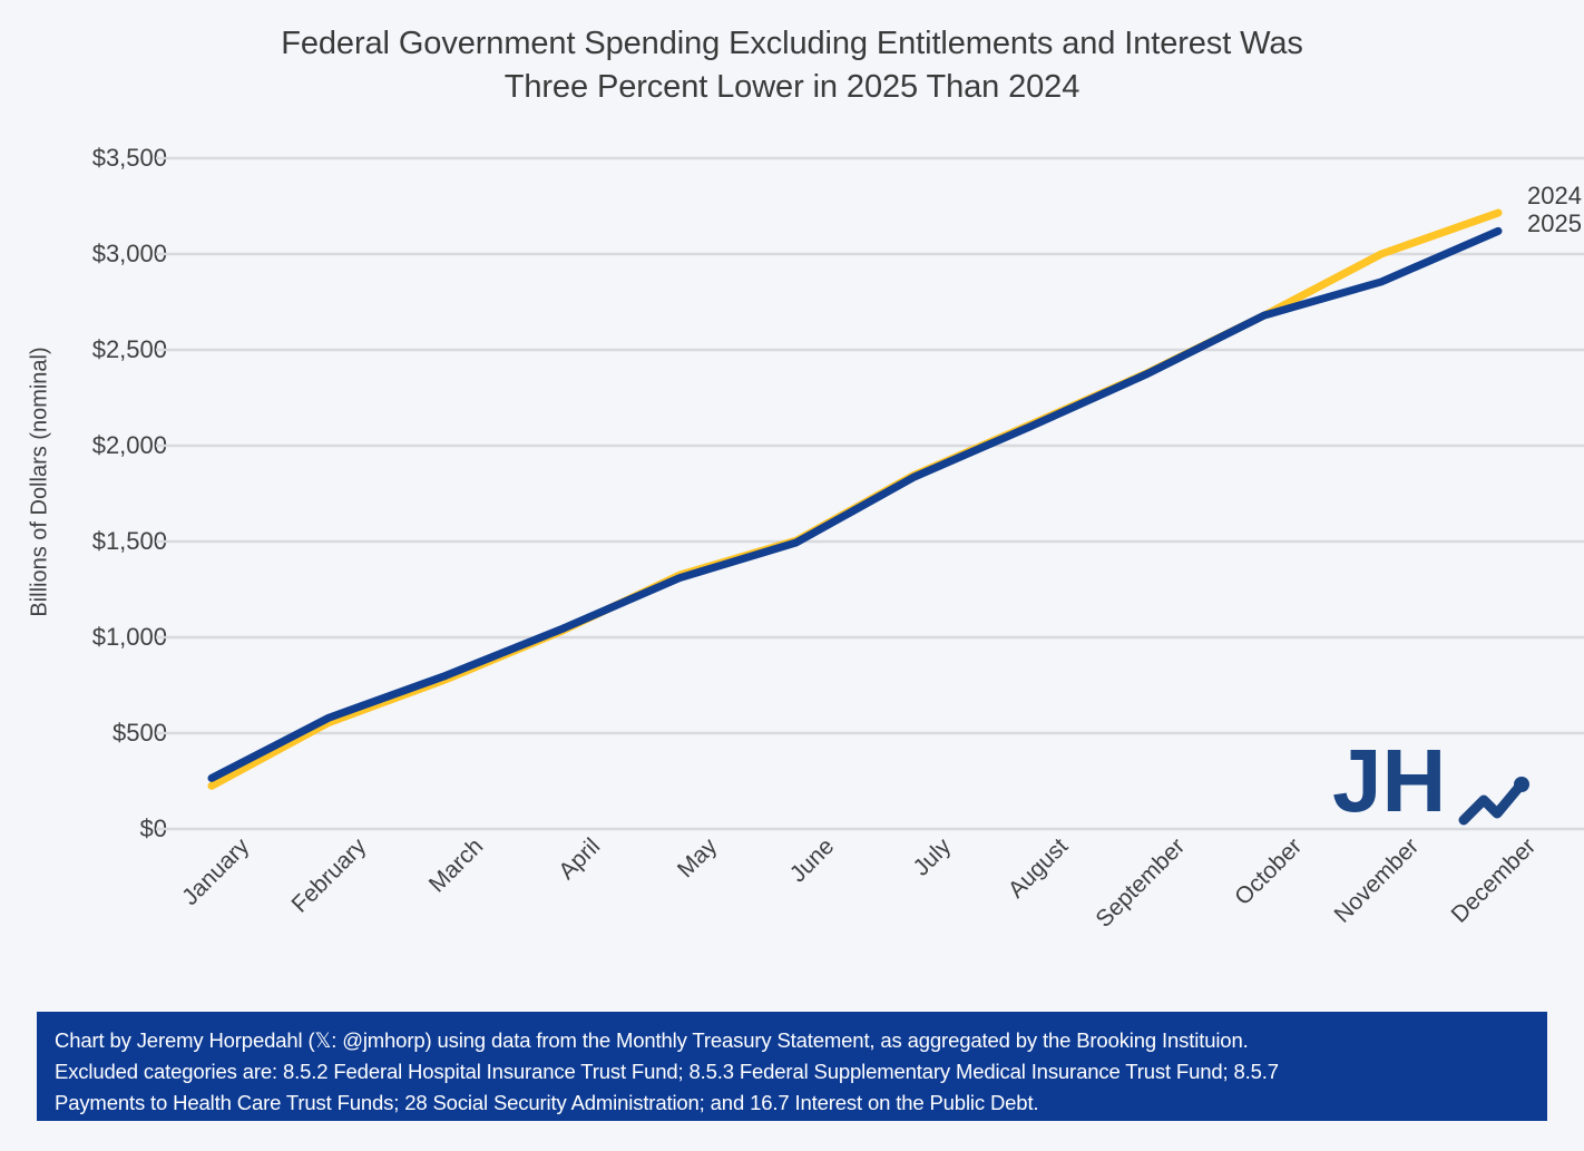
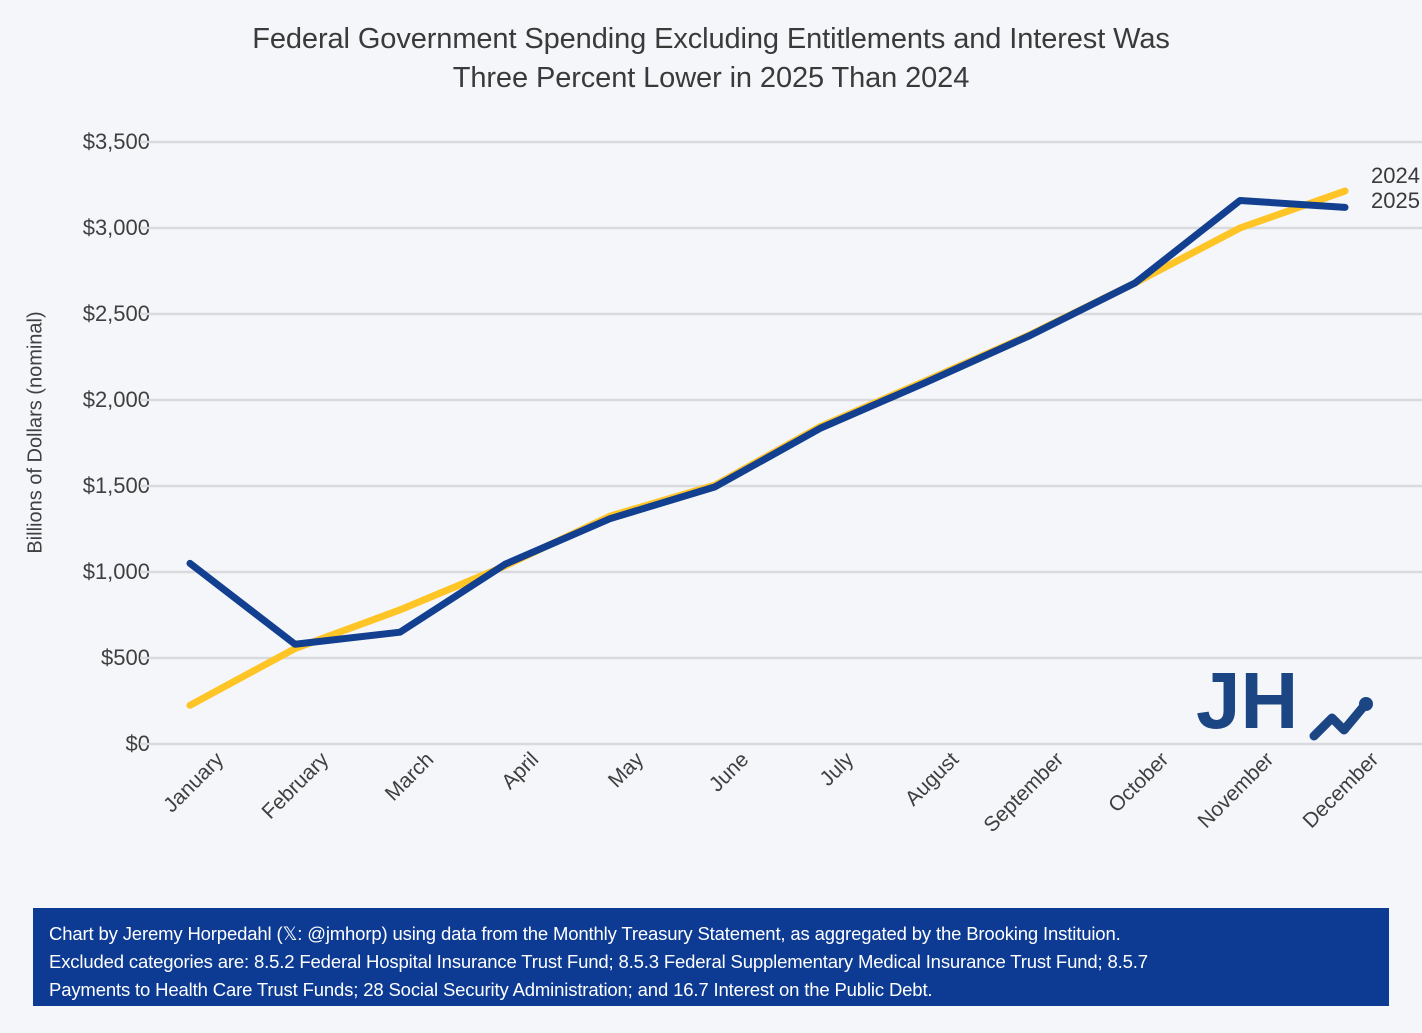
2025/January: $260 -> $1050
2025/March: $800 -> $650
2025/November: $2860 -> $3160
